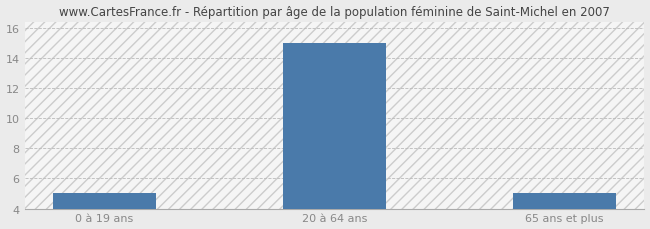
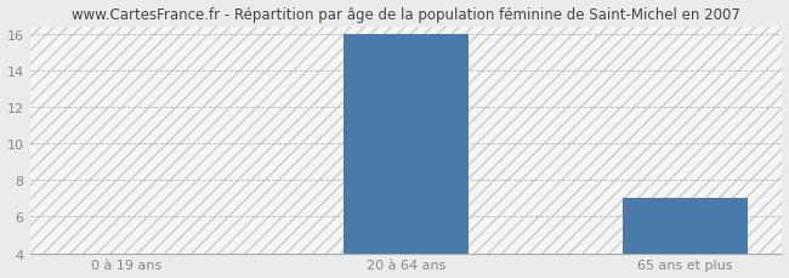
0 à 19 ans: 5 -> 4
20 à 64 ans: 15 -> 16
65 ans et plus: 5 -> 7
